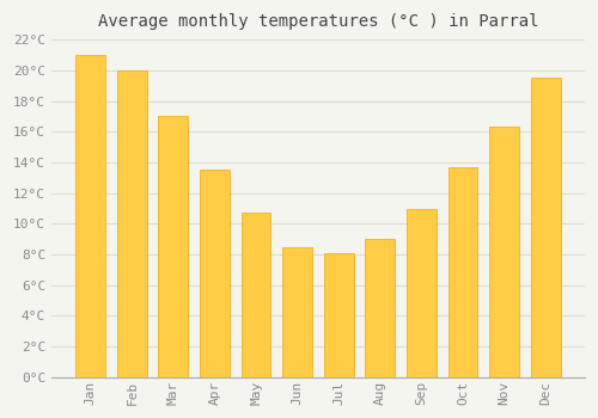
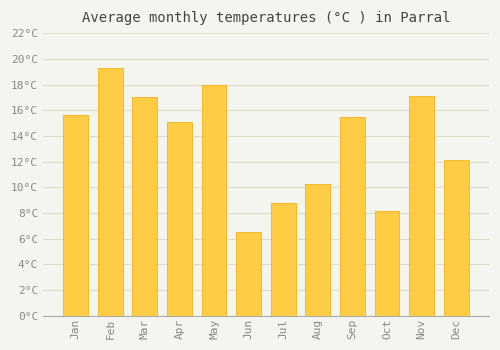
Jan: 21.0°C -> 15.6°C
Feb: 20.0°C -> 19.3°C
Apr: 13.5°C -> 15.1°C
May: 10.7°C -> 18.0°C
Jun: 8.5°C -> 6.5°C
Jul: 8.1°C -> 8.8°C
Aug: 9.0°C -> 10.3°C
Sep: 11.0°C -> 15.5°C
Oct: 13.7°C -> 8.2°C
Nov: 16.3°C -> 17.1°C
Dec: 19.5°C -> 12.1°C
